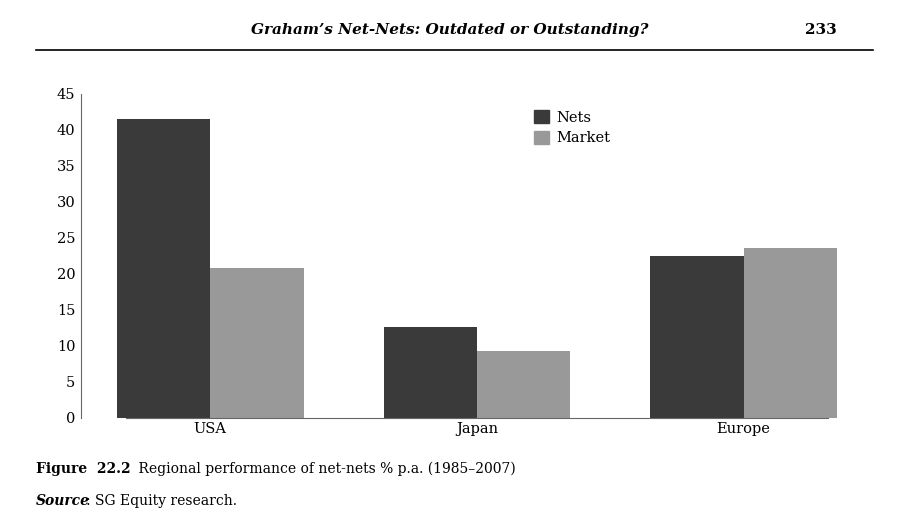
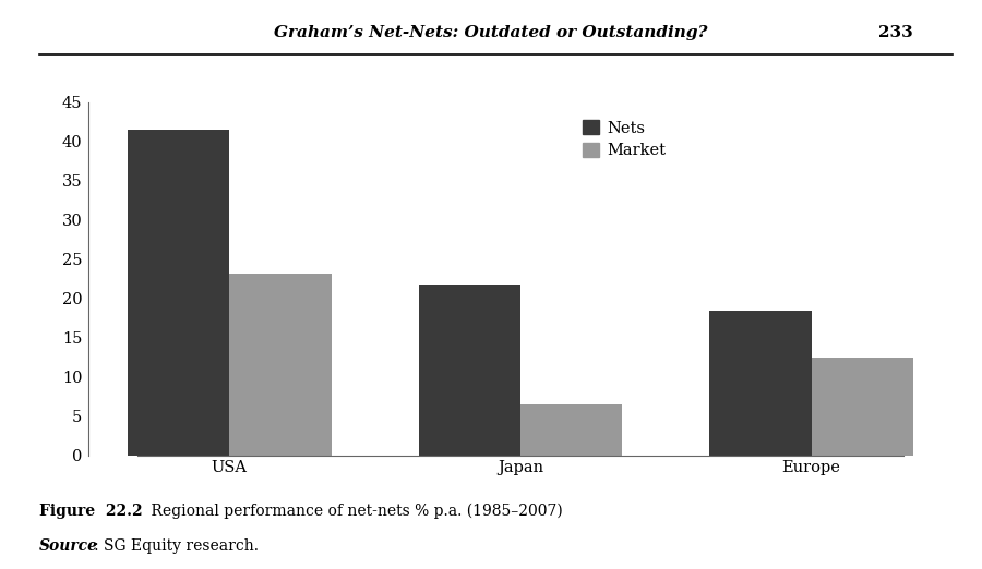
Market/USA: 20.8 -> 23.2
Nets/Japan: 12.6 -> 21.8
Market/Japan: 9.2 -> 6.5
Nets/Europe: 22.4 -> 18.5
Market/Europe: 23.6 -> 12.5
